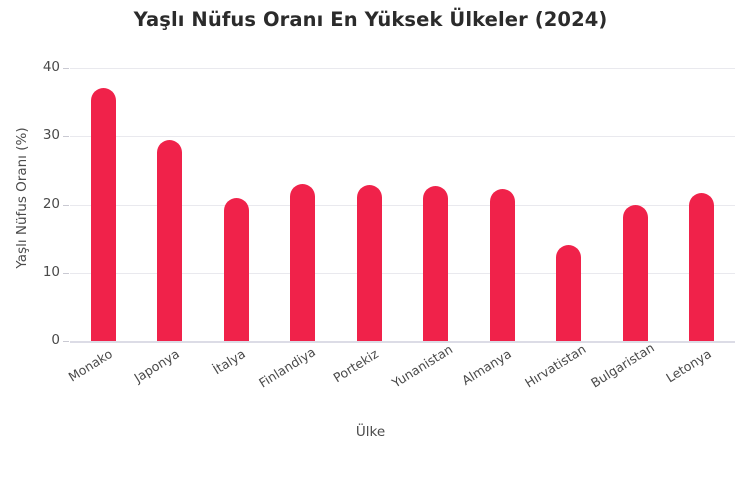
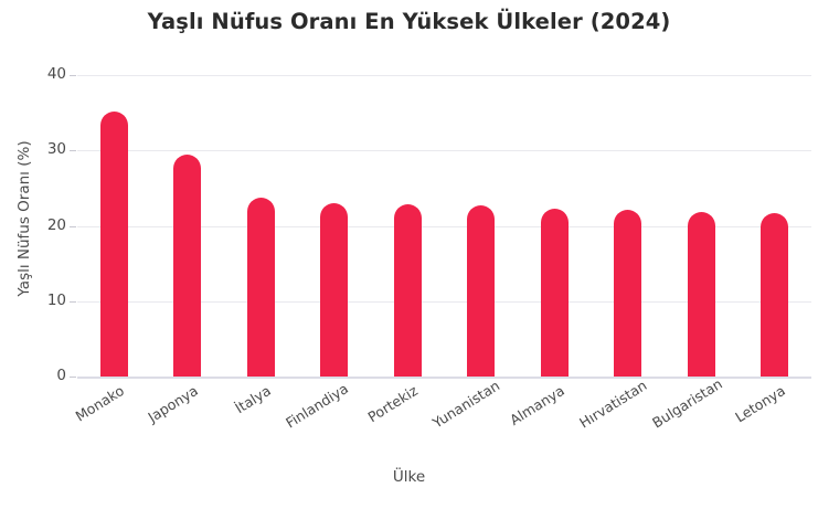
Monako: 37 -> 35
İtalya: 21 -> 24
Hırvatistan: 14 -> 22
Bulgaristan: 20 -> 22
